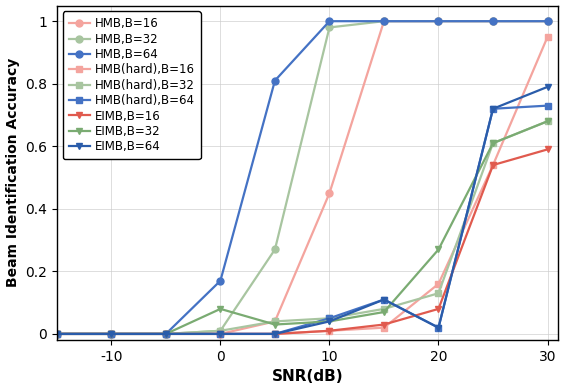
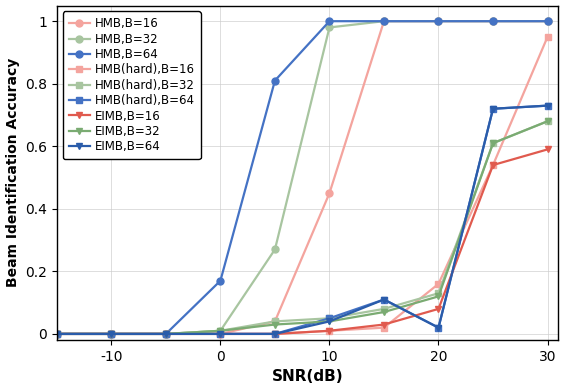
EIMB,B=32/0: 0.08 -> 0.01
EIMB,B=32/20: 0.27 -> 0.12
EIMB,B=64/30: 0.79 -> 0.73
